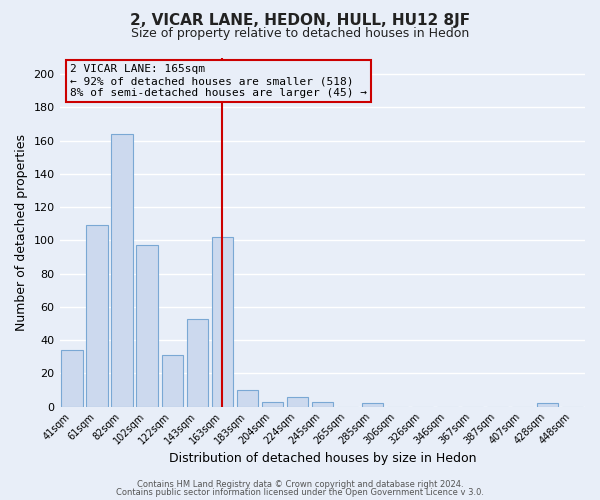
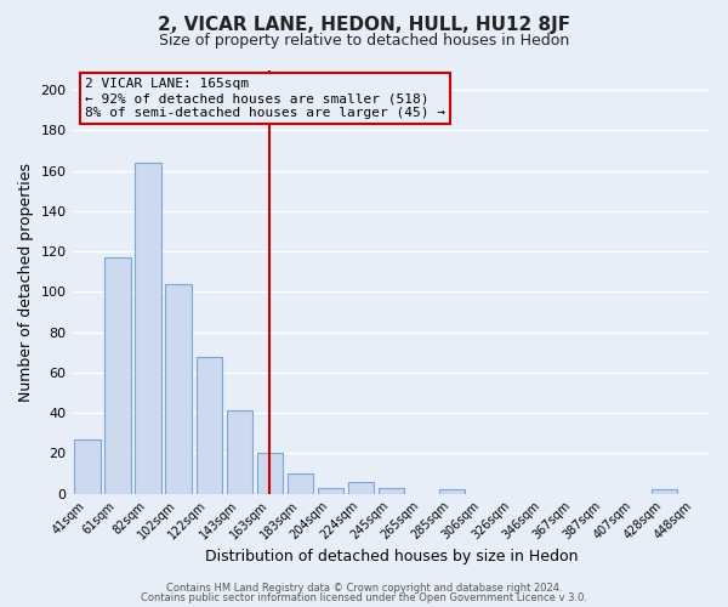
41sqm: 34 -> 27
61sqm: 109 -> 117
102sqm: 97 -> 104
122sqm: 31 -> 68
143sqm: 53 -> 41
163sqm: 102 -> 20
